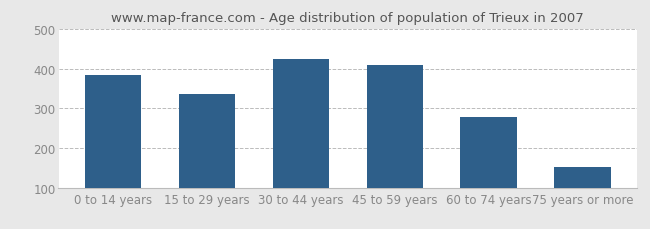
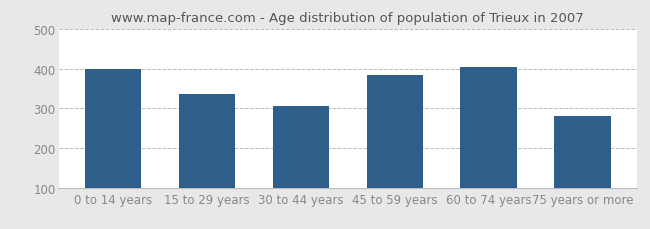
0 to 14 years: 383 -> 400
30 to 44 years: 424 -> 305
45 to 59 years: 409 -> 385
60 to 74 years: 277 -> 405
75 years or more: 152 -> 280
